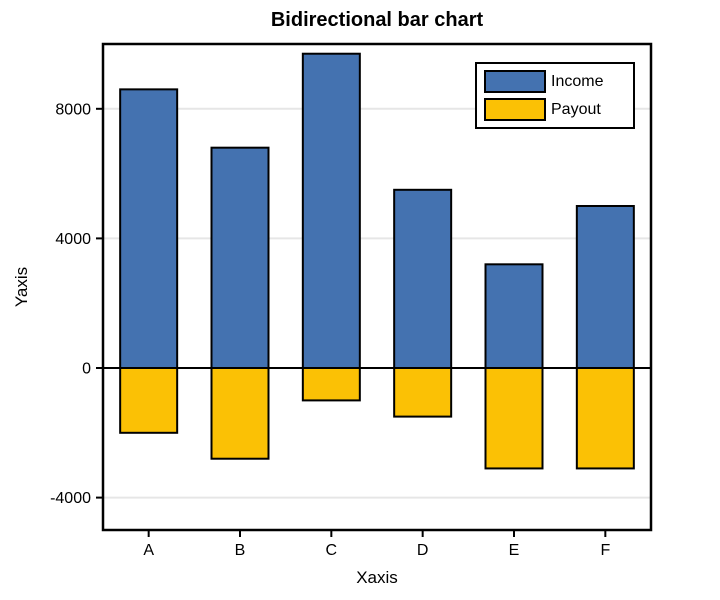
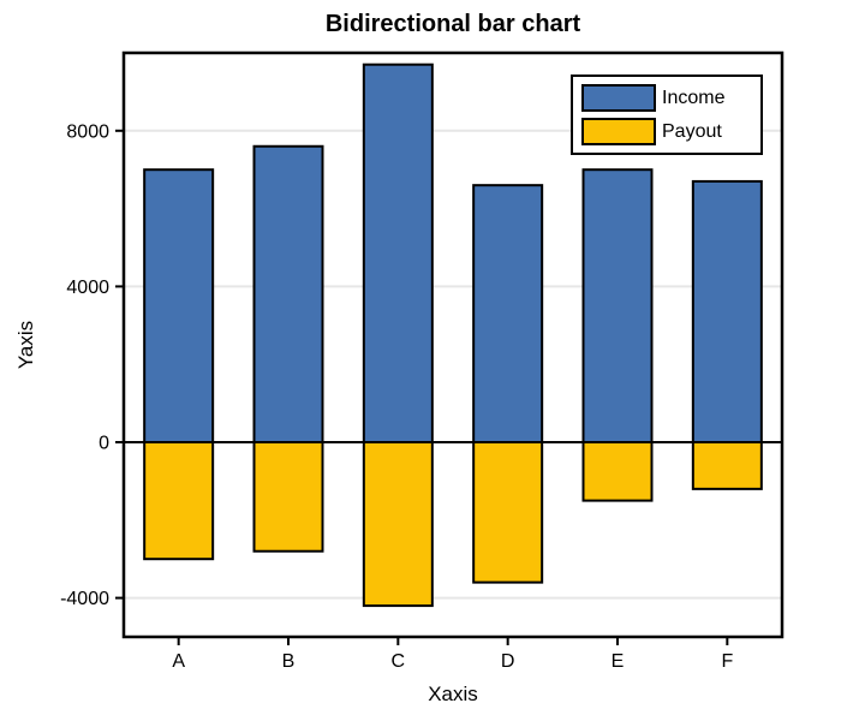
Income/A: 8600 -> 7000
Payout/A: -2000 -> -3000
Income/B: 6800 -> 7600
Payout/C: -1000 -> -4200
Income/D: 5500 -> 6600
Payout/D: -1500 -> -3600
Income/E: 3200 -> 7000
Payout/E: -3100 -> -1500
Income/F: 5000 -> 6700
Payout/F: -3100 -> -1200
